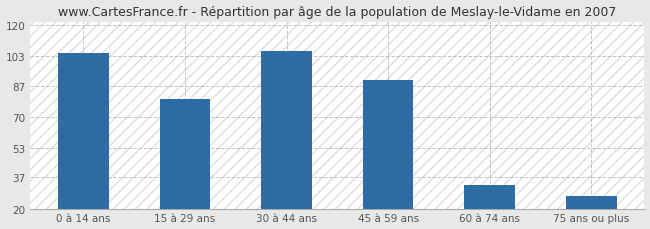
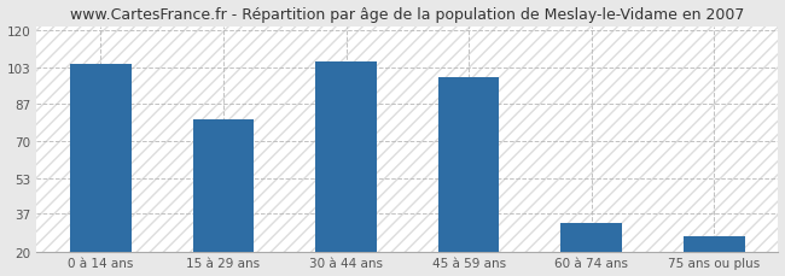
45 à 59 ans: 90 -> 99
